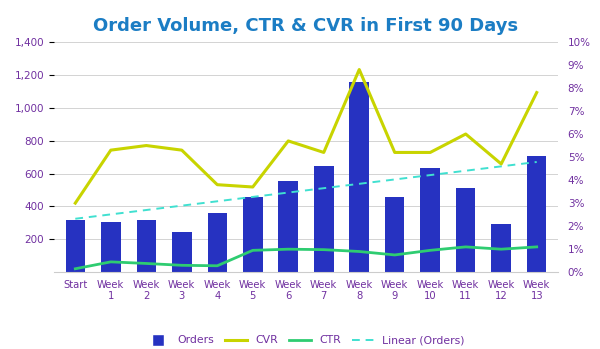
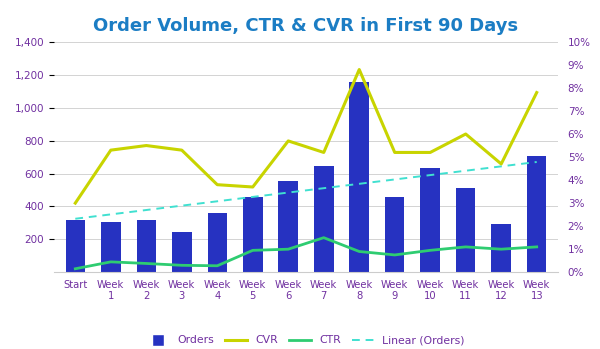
CTR/Week 7: 0.98% -> 1.50%
